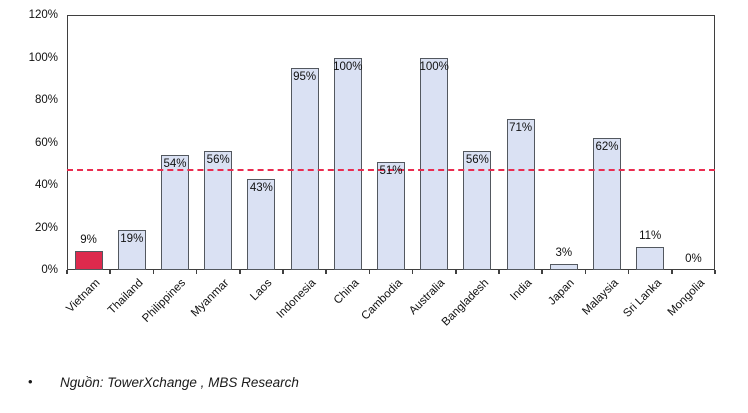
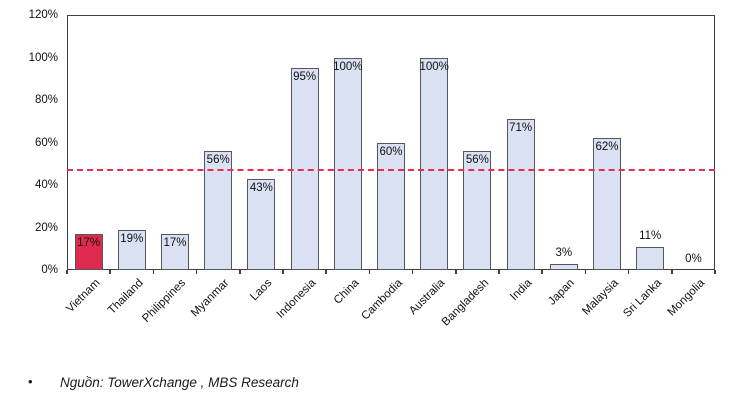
Vietnam: 9% -> 17%
Philippines: 54% -> 17%
Cambodia: 51% -> 60%
